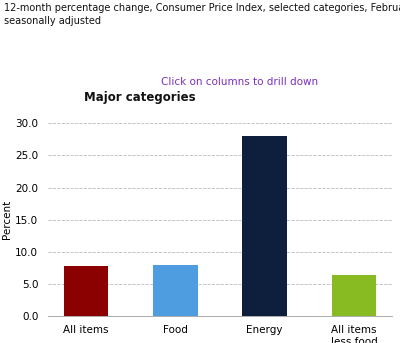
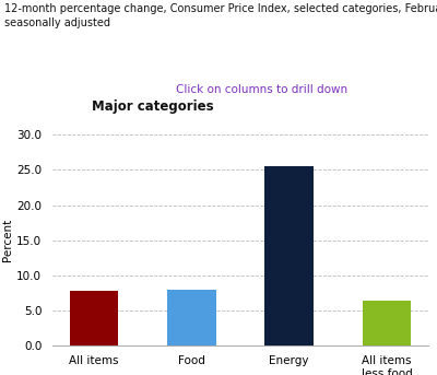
Energy: 28.0 -> 25.6
